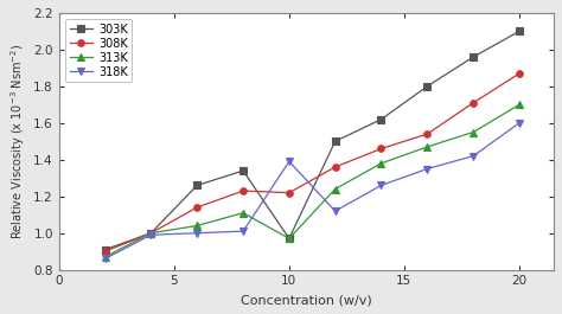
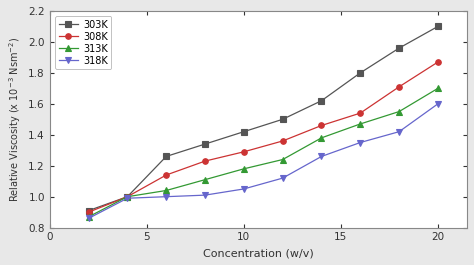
303K/10: 0.97 -> 1.42
308K/10: 1.22 -> 1.29
313K/10: 0.97 -> 1.18
318K/10: 1.39 -> 1.05
